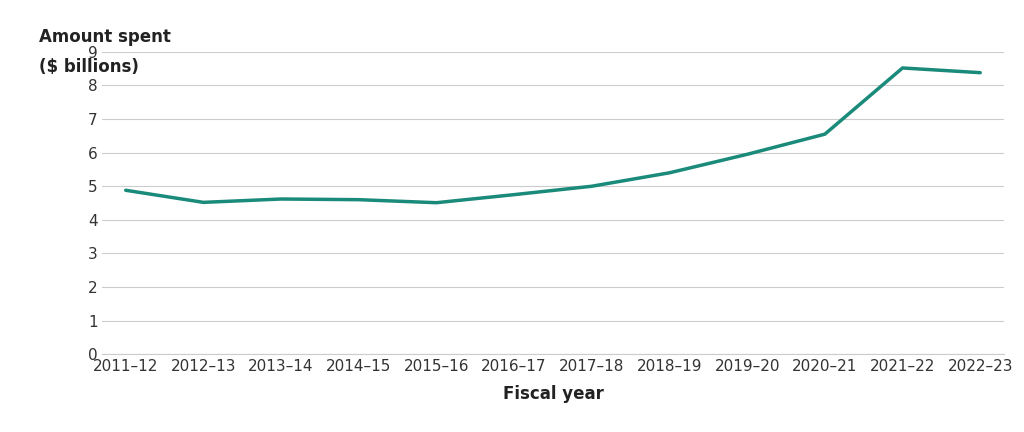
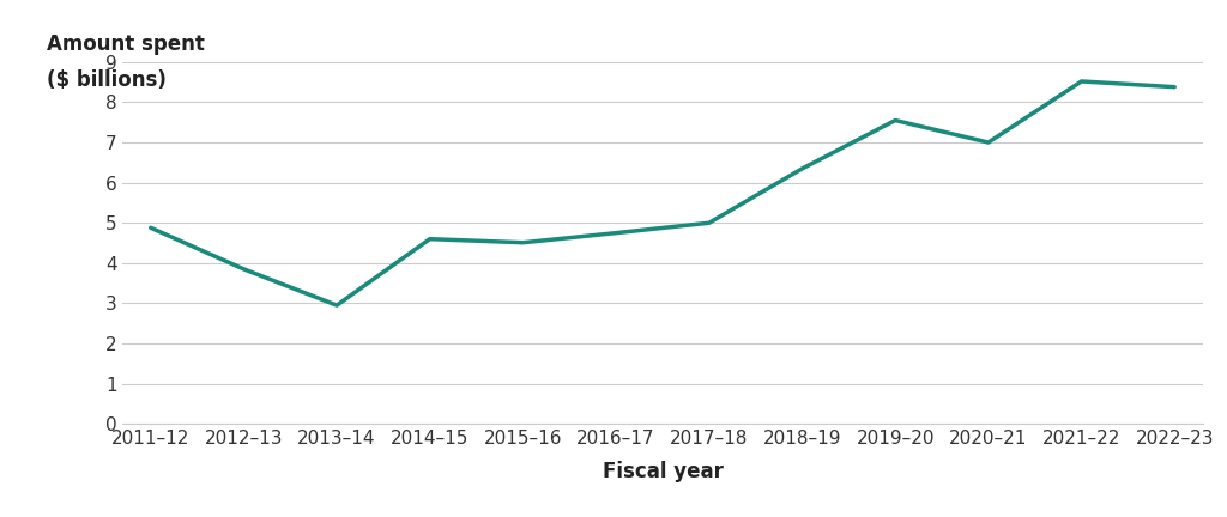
2012–13: 4.52 -> 3.85
2013–14: 4.62 -> 2.95
2018–19: 5.40 -> 6.35
2019–20: 5.95 -> 7.55
2020–21: 6.55 -> 7.00
